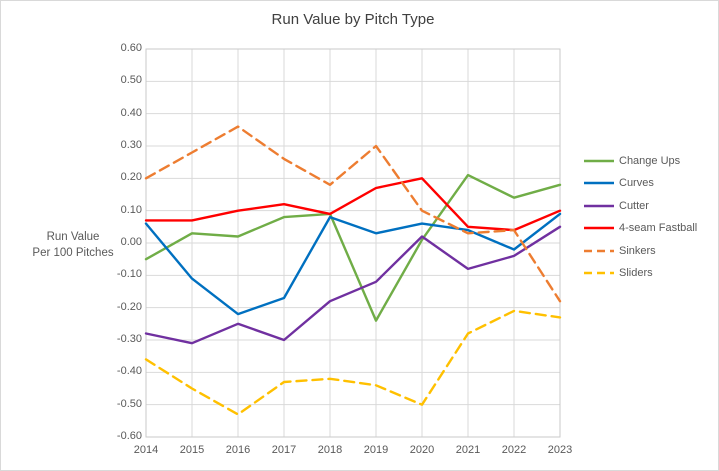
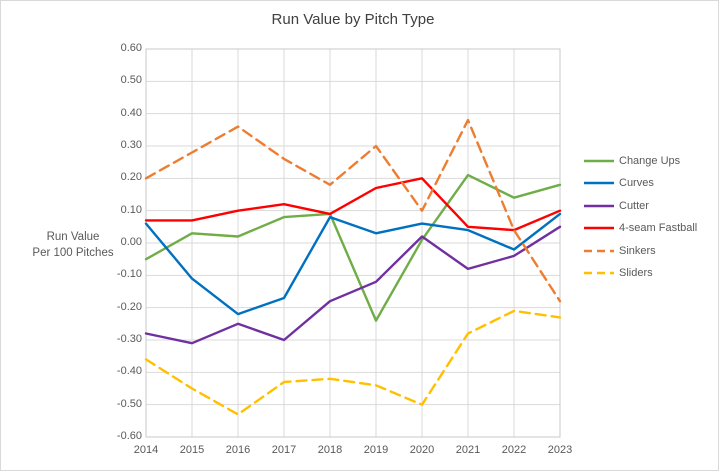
Sinkers/2021: 0.03 -> 0.38
